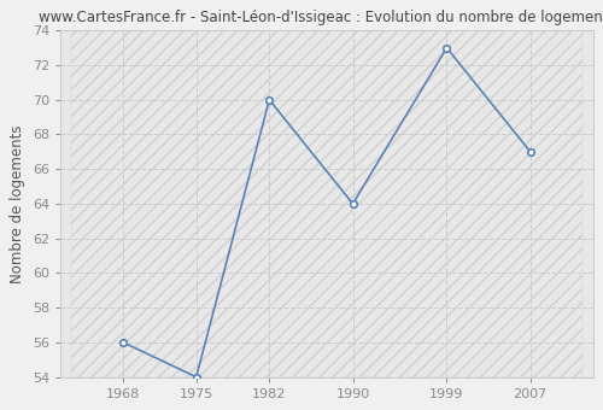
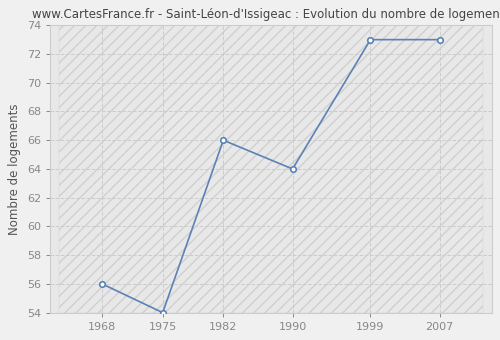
1982: 70 -> 66
2007: 67 -> 73
